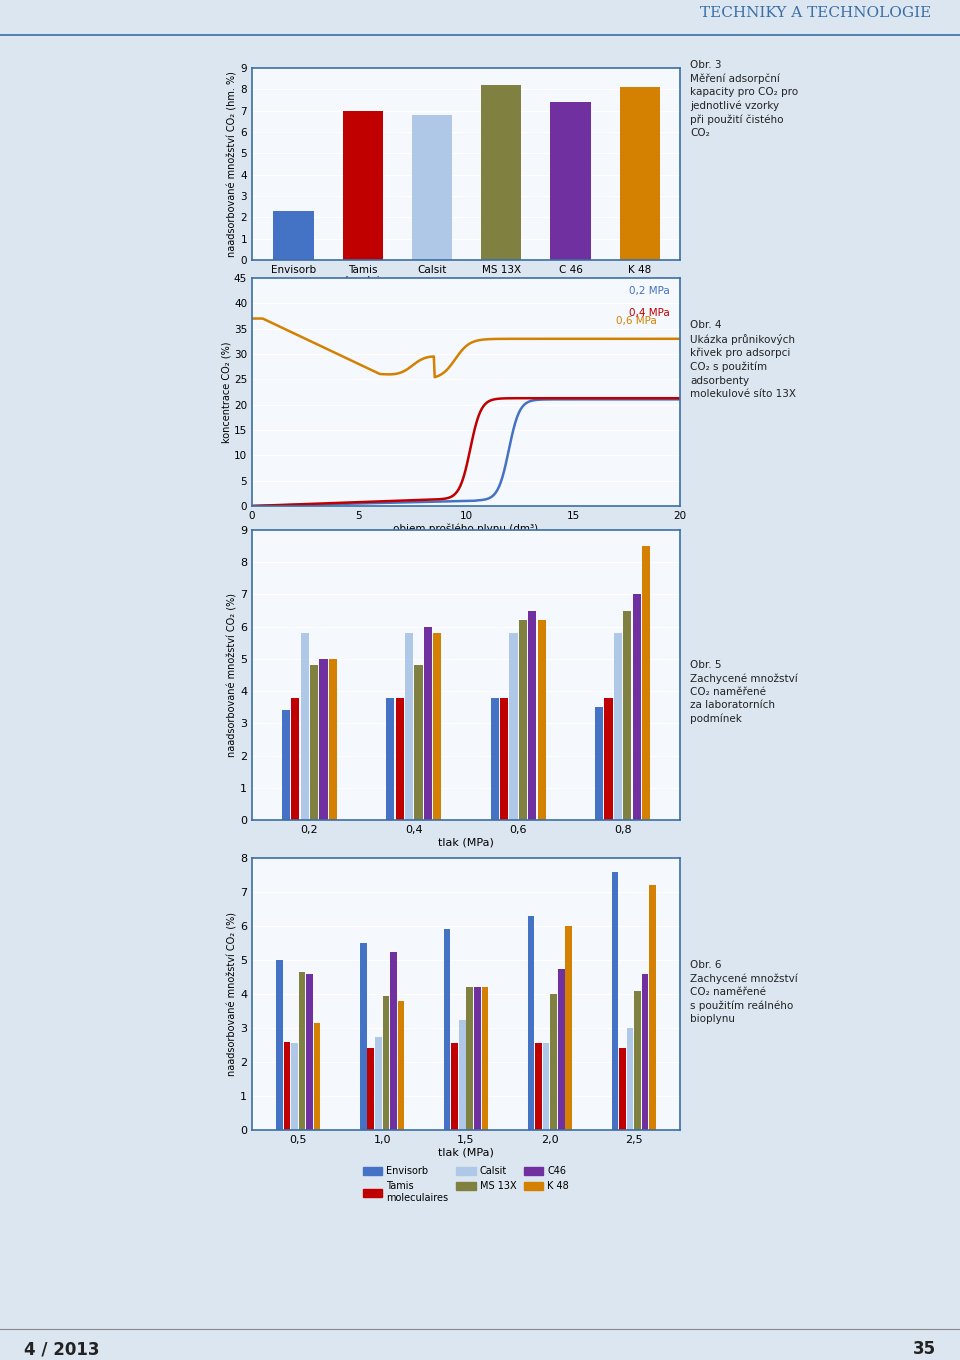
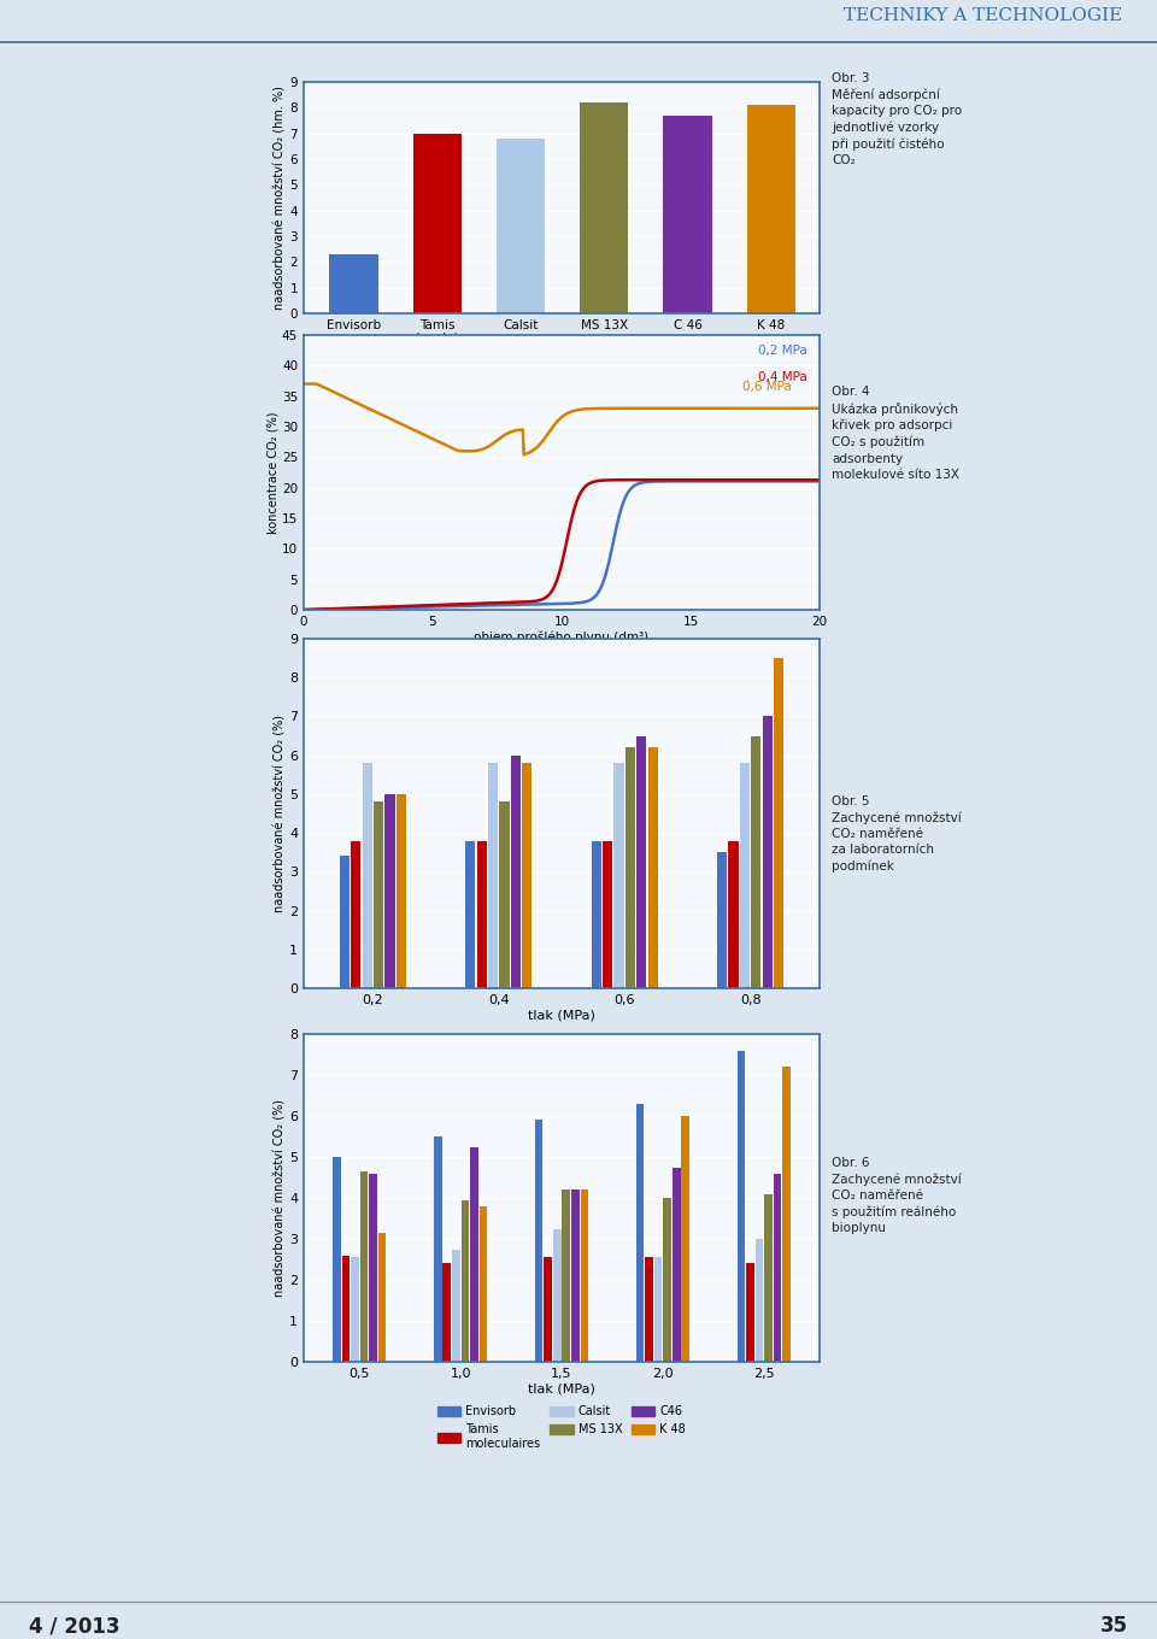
C 46: 7.4 -> 7.7
